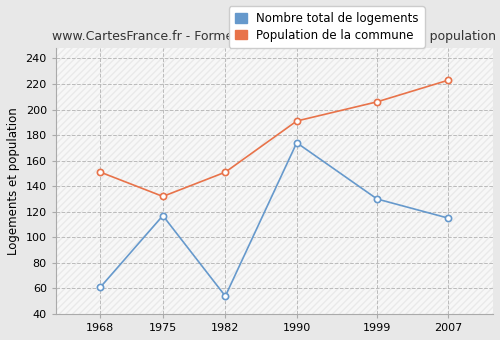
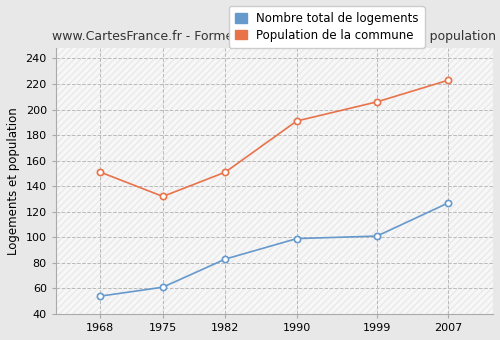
Nombre total de logements/1968: 61 -> 54
Nombre total de logements/1975: 117 -> 61
Nombre total de logements/1982: 54 -> 83
Nombre total de logements/1990: 174 -> 99
Nombre total de logements/1999: 130 -> 101
Nombre total de logements/2007: 115 -> 127
